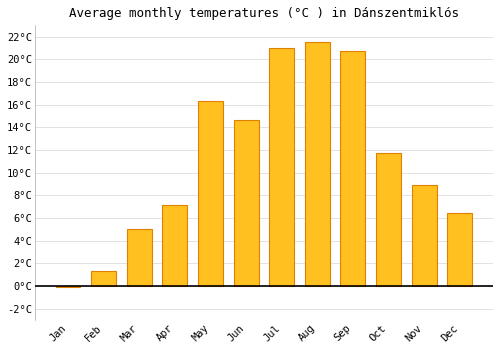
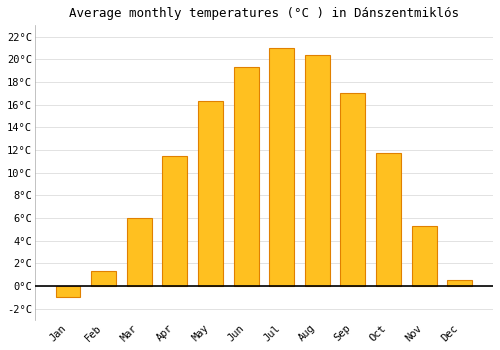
Jan: -0.1°C -> -1.0°C
Mar: 5.0°C -> 6.0°C
Apr: 7.1°C -> 11.5°C
Jun: 14.6°C -> 19.3°C
Aug: 21.5°C -> 20.4°C
Sep: 20.7°C -> 17.0°C
Nov: 8.9°C -> 5.3°C
Dec: 6.4°C -> 0.5°C
